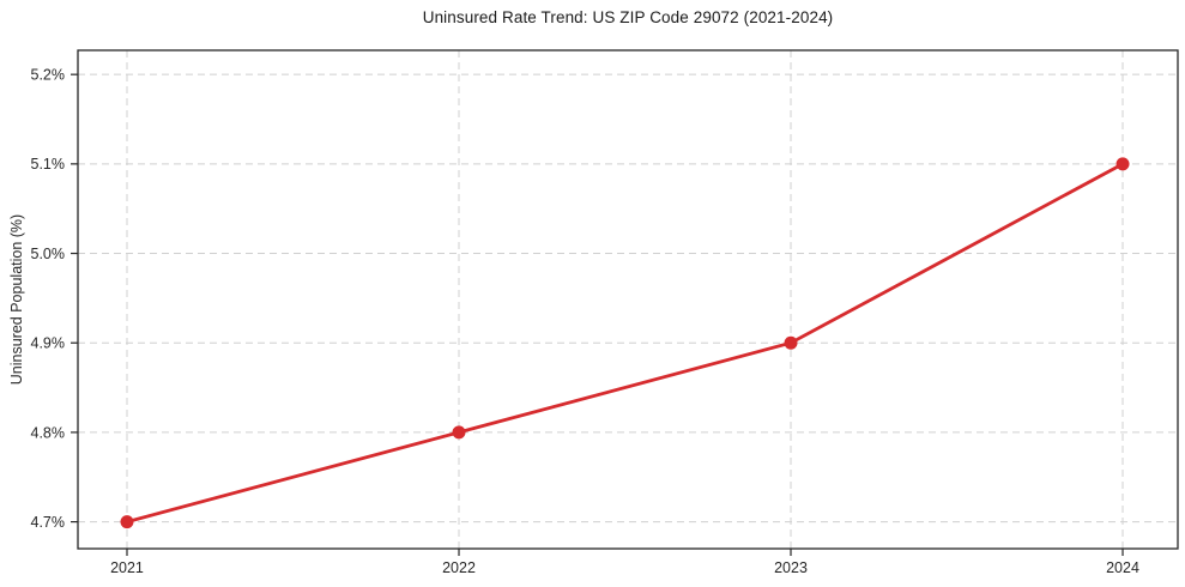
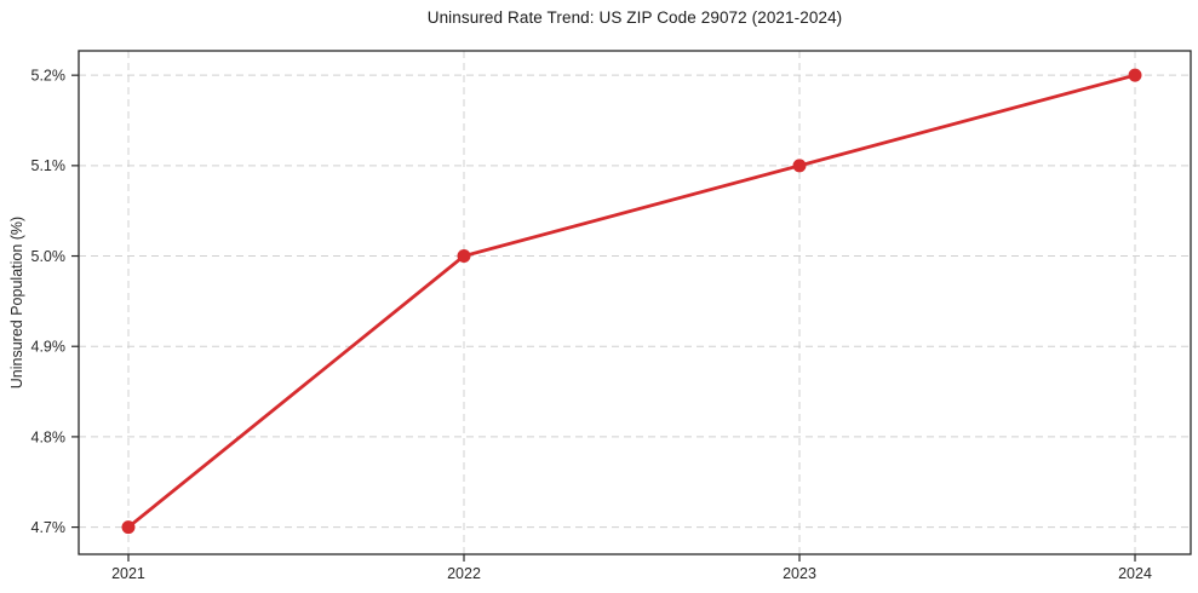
2022: 4.8% -> 5.0%
2023: 4.9% -> 5.1%
2024: 5.1% -> 5.2%
